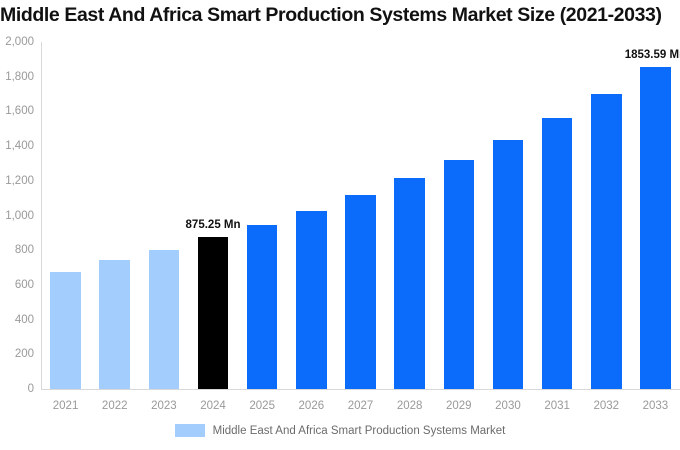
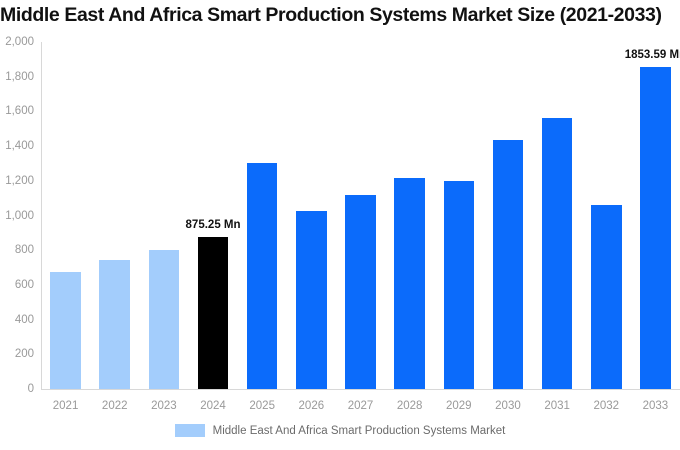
2025: 950 -> 1300
2029: 1320 -> 1200
2032: 1700 -> 1060
